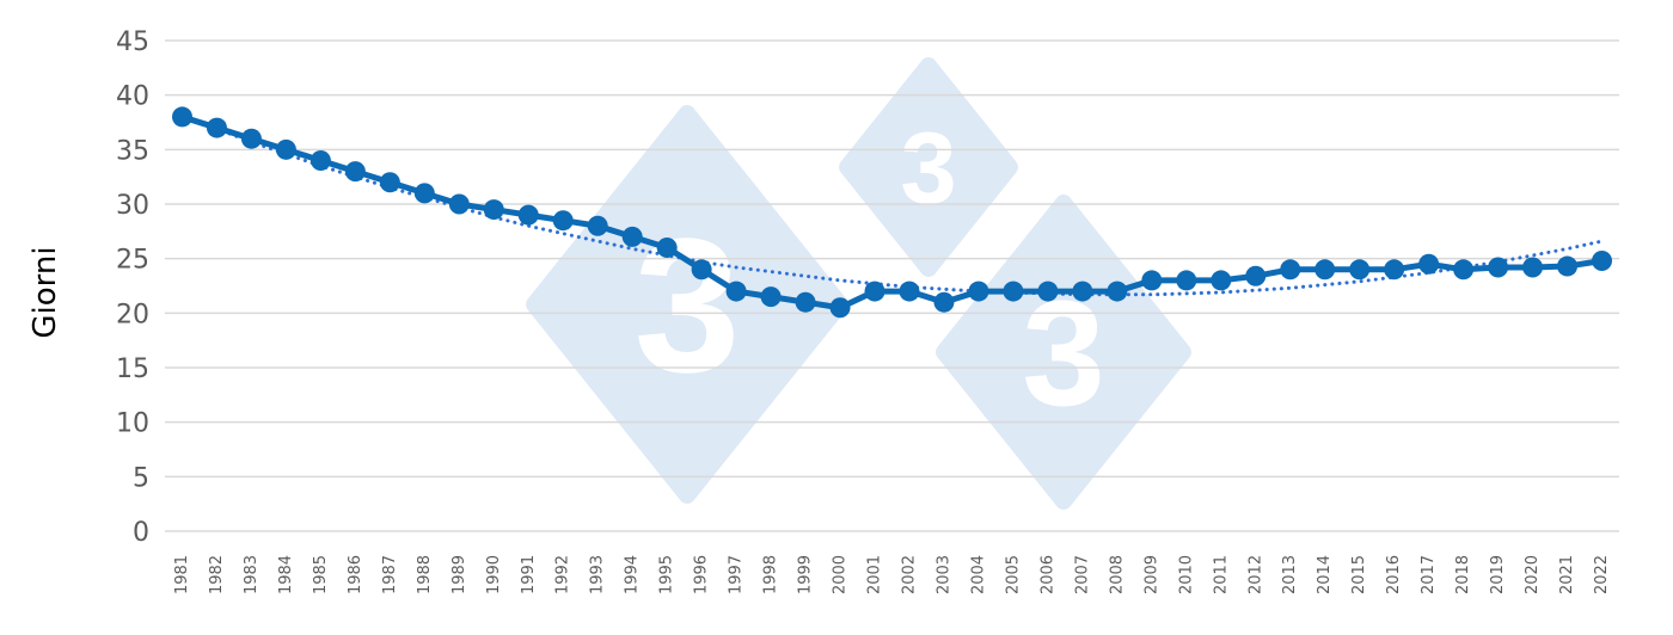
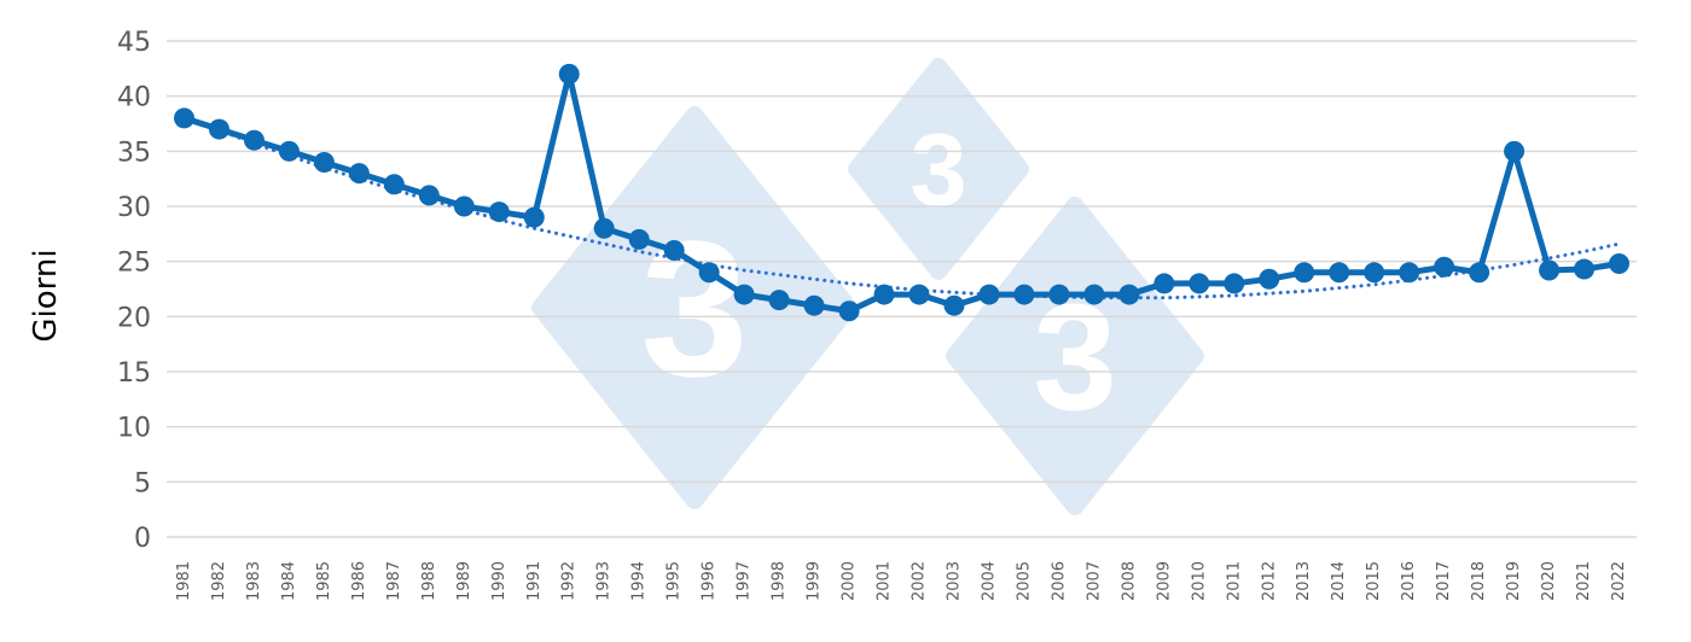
Giorni/1992: 28 -> 42
Giorni/2019: 24 -> 35
